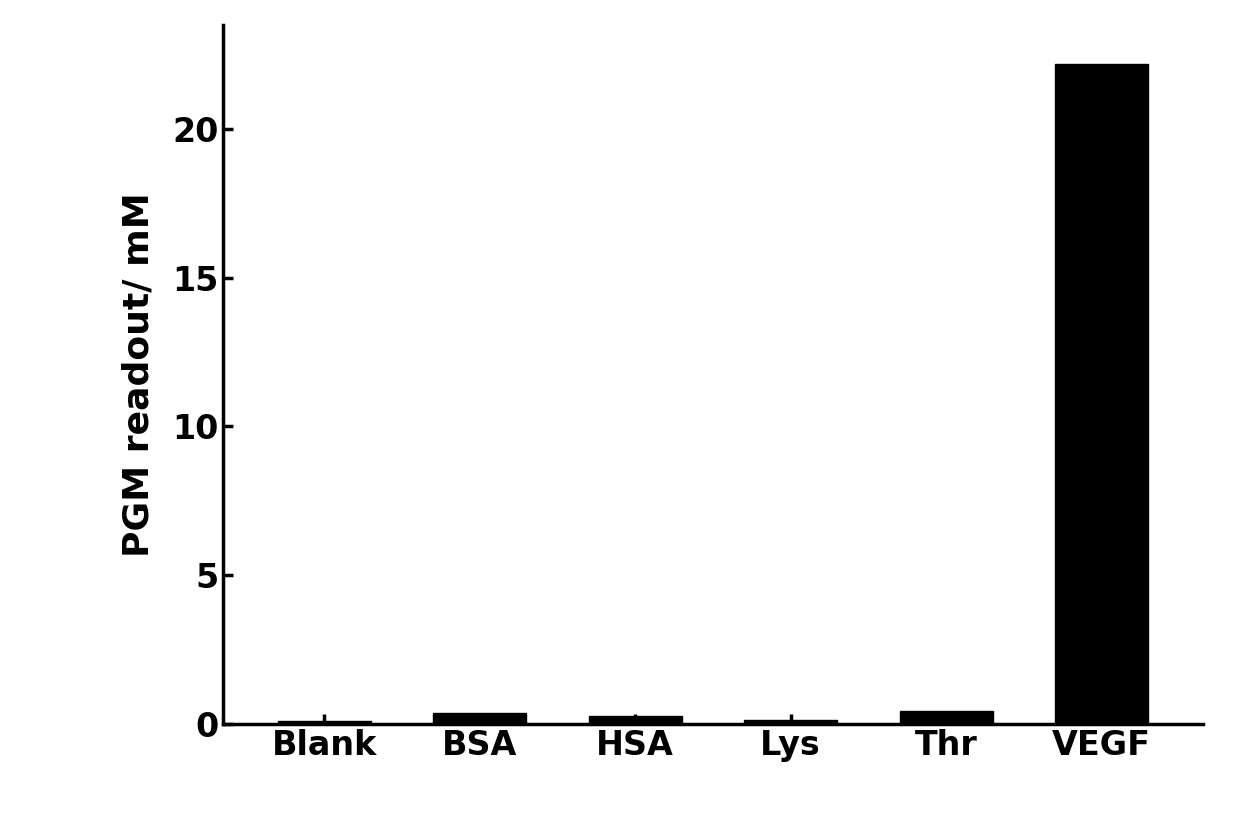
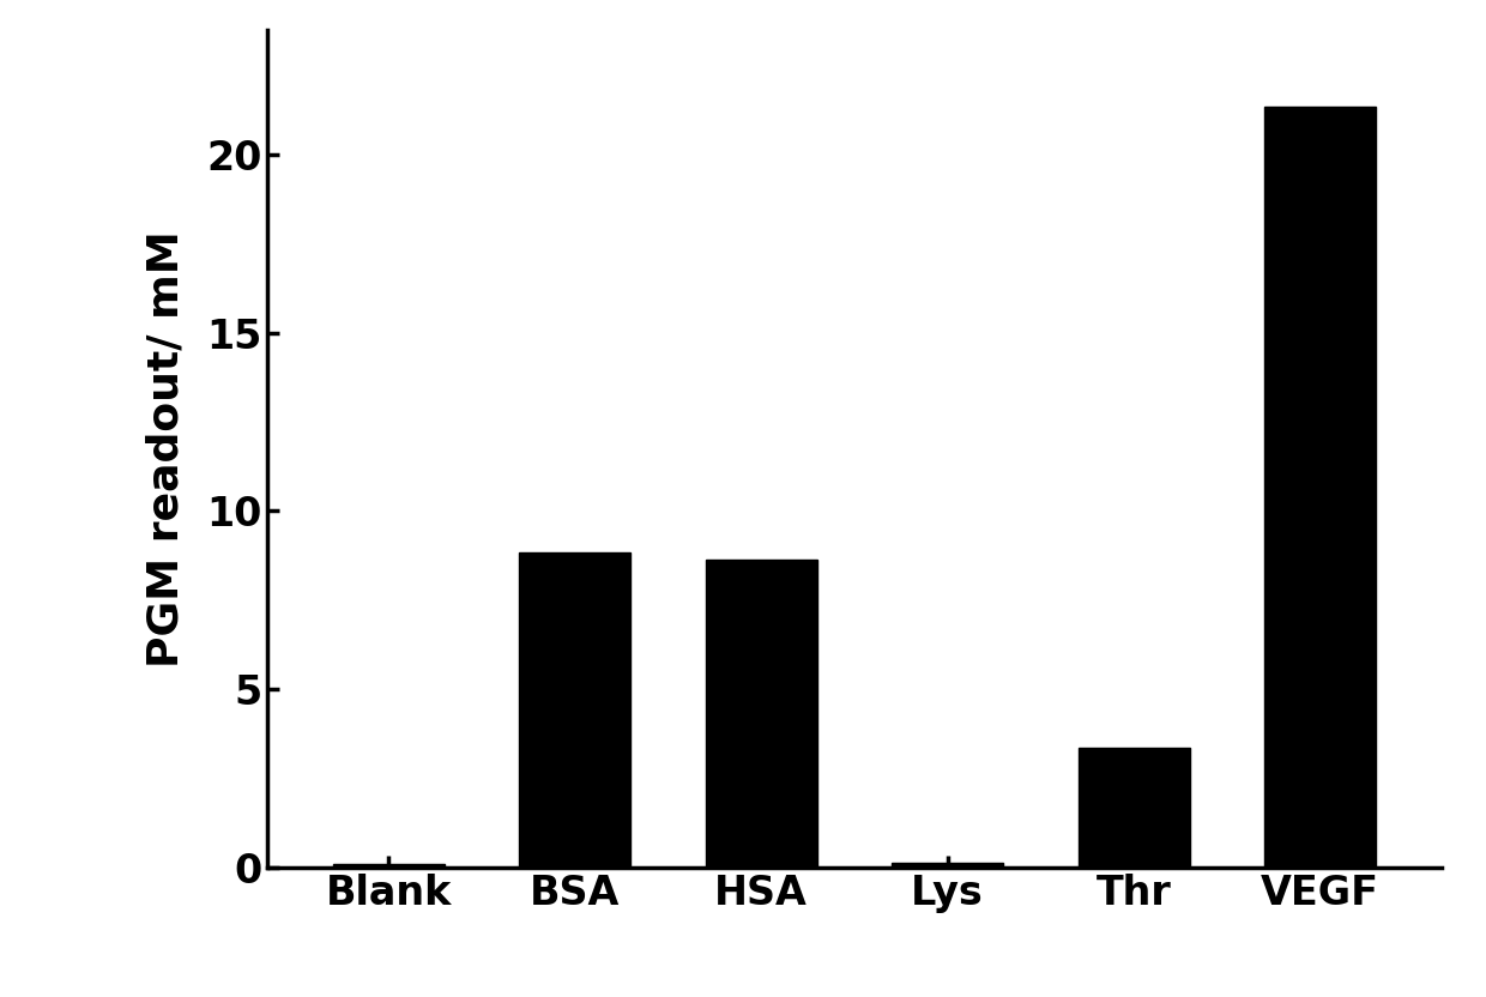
BSA: 0.38 -> 8.85
HSA: 0.27 -> 8.65
Thr: 0.42 -> 3.35
VEGF: 22.20 -> 21.35
